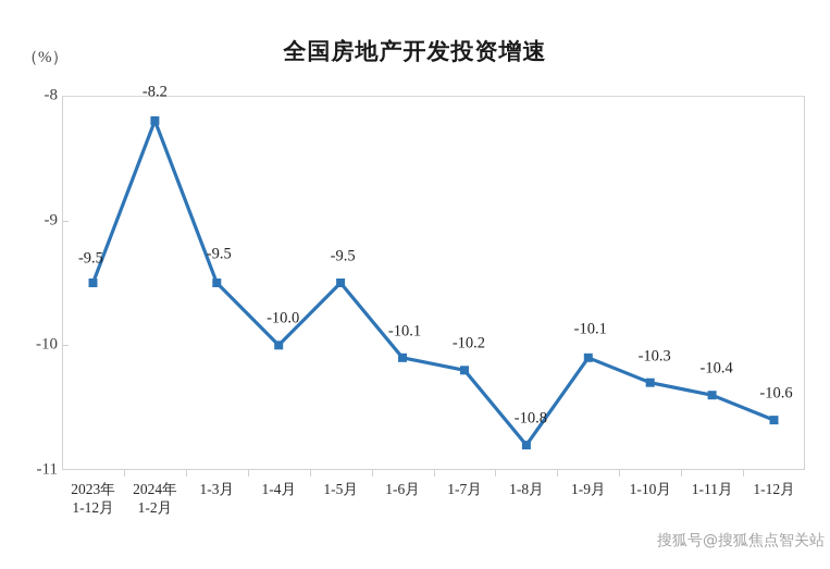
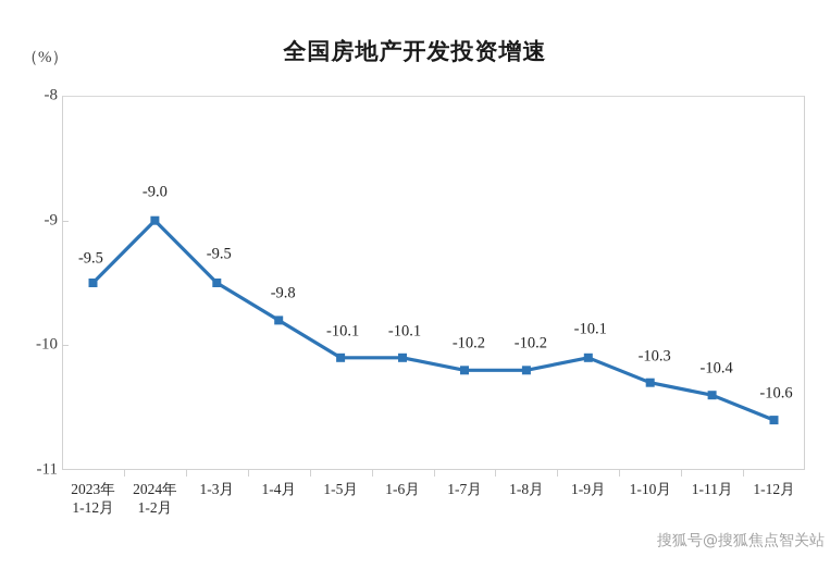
2024年 1-2月: -8.2 -> -9.0
1-4月: -10.0 -> -9.8
1-5月: -9.5 -> -10.1
1-8月: -10.8 -> -10.2
